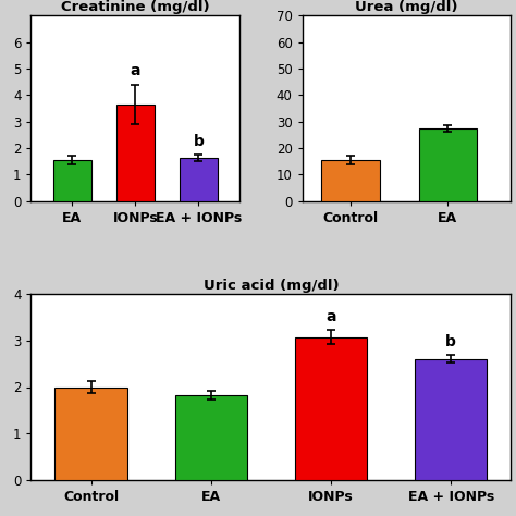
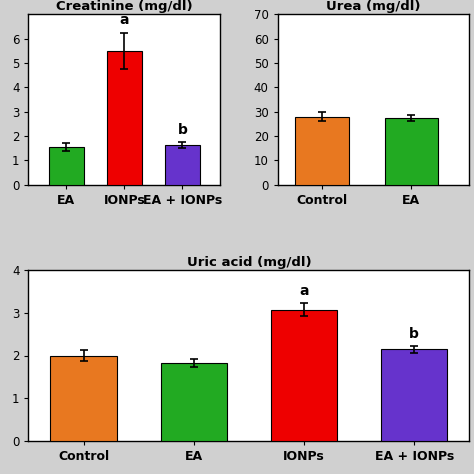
Creatinine (mg/dl)/IONPs: 3.65 -> 5.50
Urea (mg/dl)/Control: 15.5 -> 28.0
Uric acid (mg/dl)/EA + IONPs: 2.60 -> 2.15
